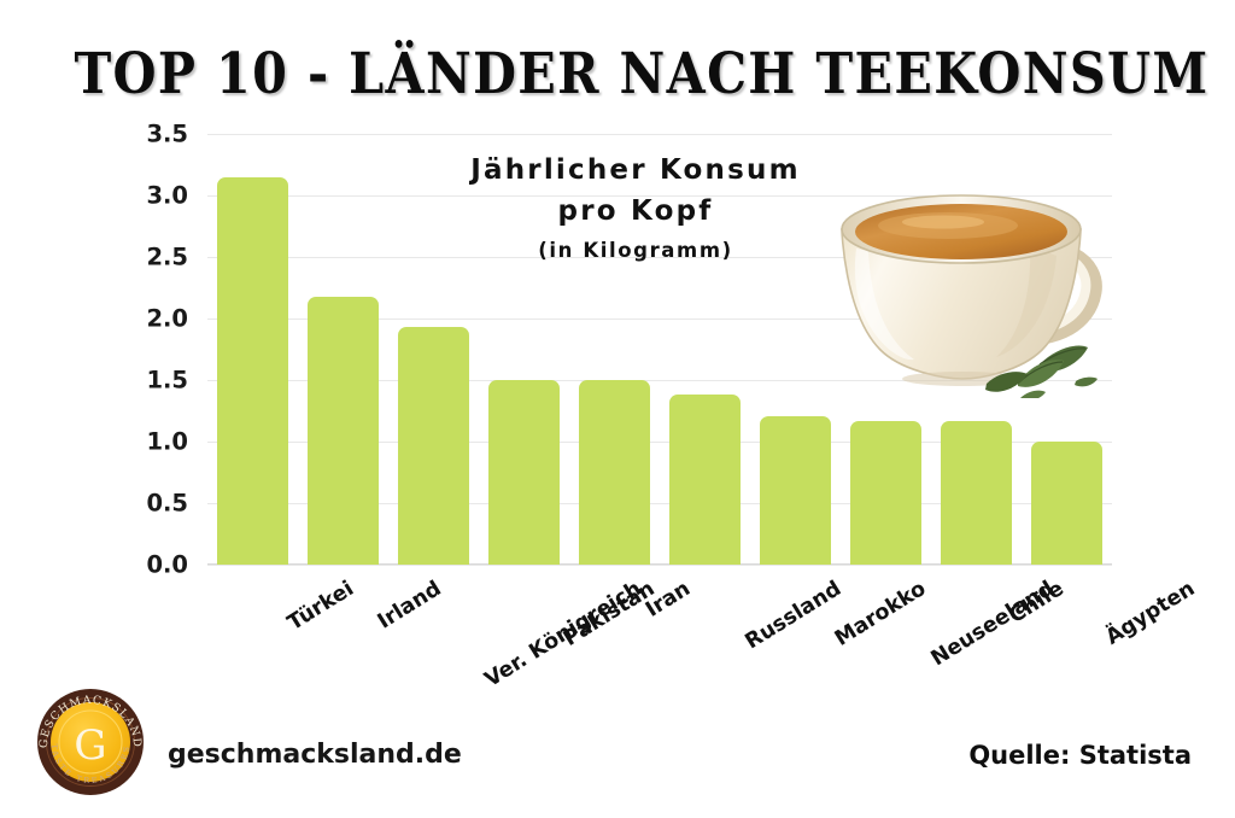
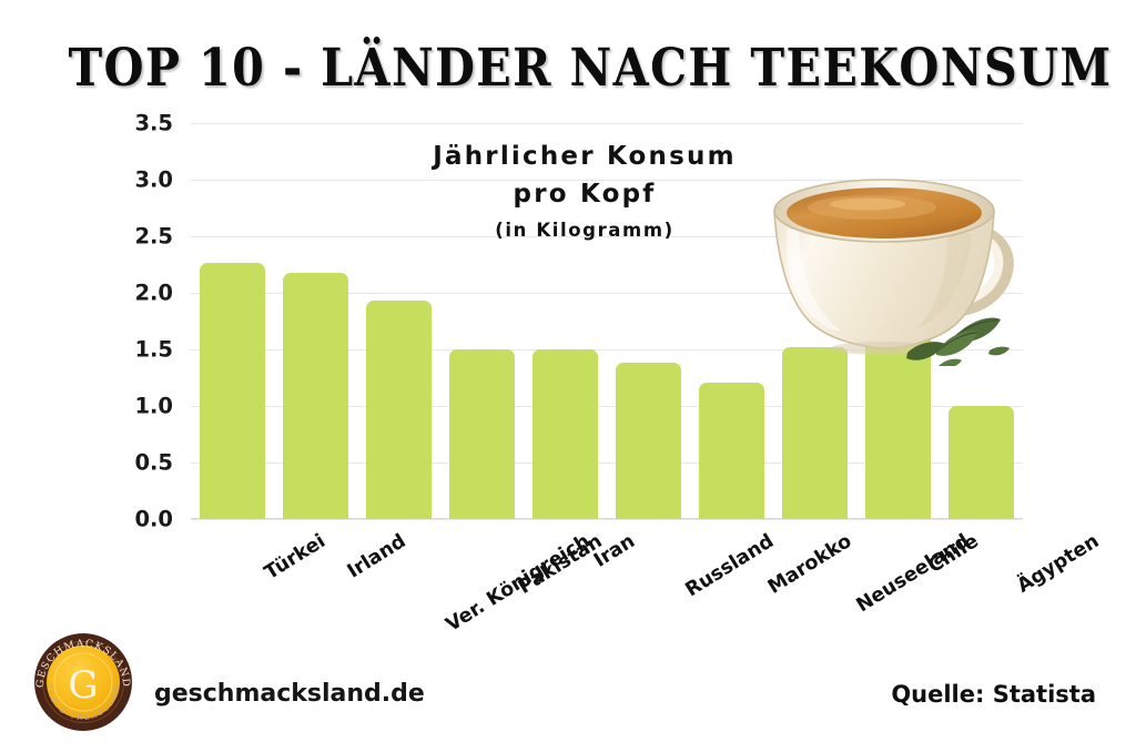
Türkei: 3.15 -> 2.26
Neuseeland: 1.17 -> 1.52
Chile: 1.17 -> 2.37
